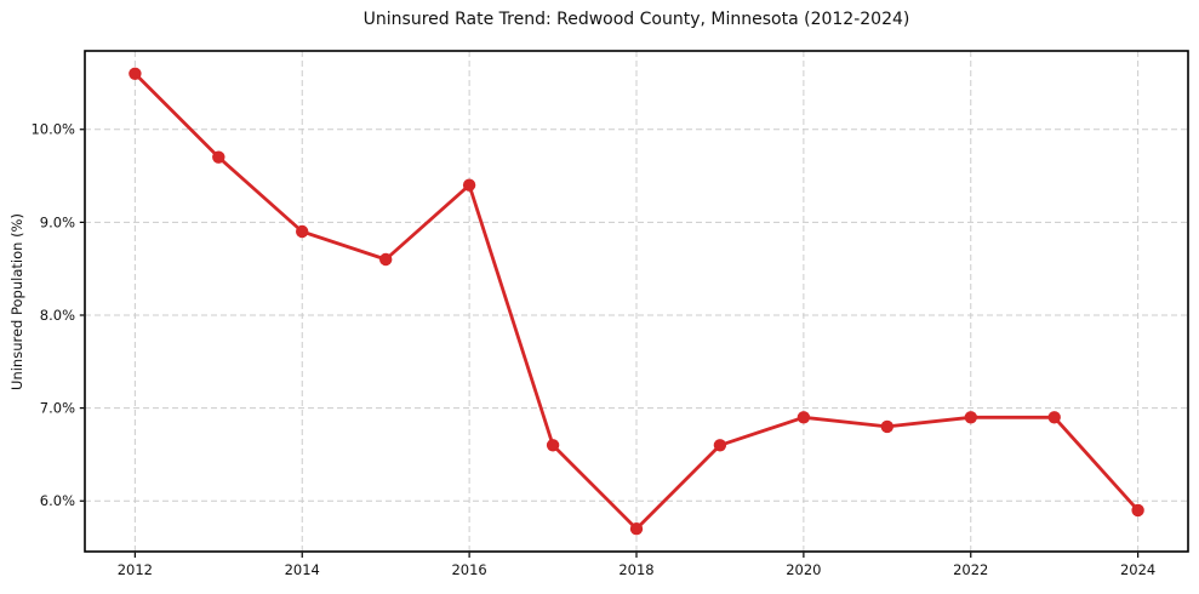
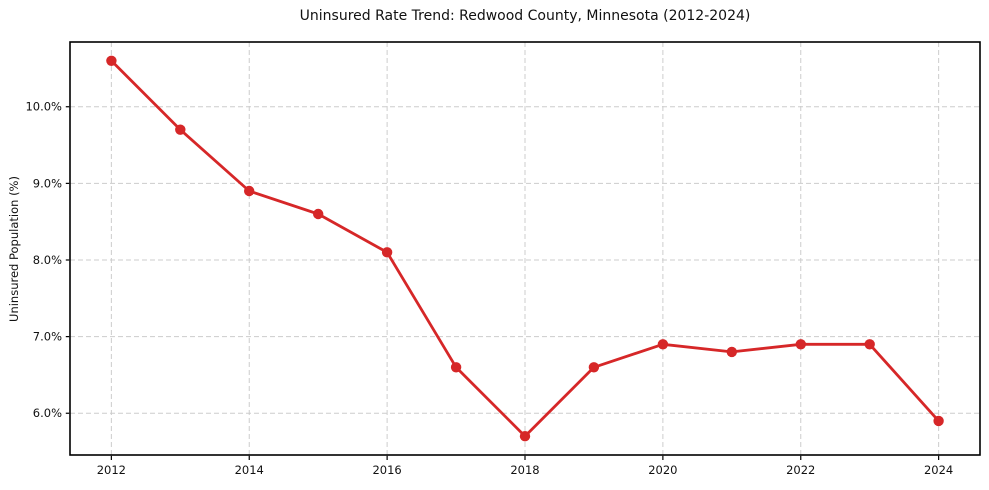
2016: 9.4% -> 8.1%
